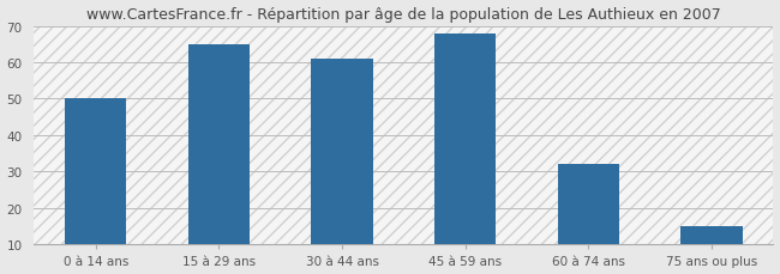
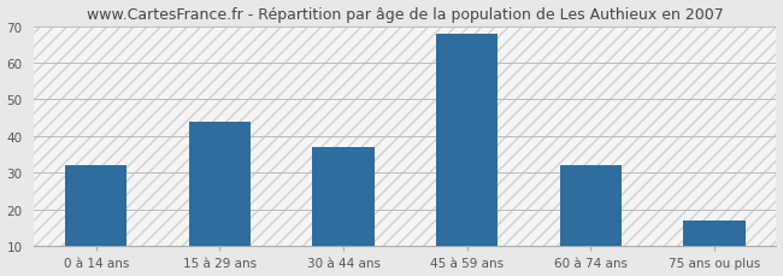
0 à 14 ans: 50 -> 32
15 à 29 ans: 65 -> 44
30 à 44 ans: 61 -> 37
75 ans ou plus: 15 -> 17
